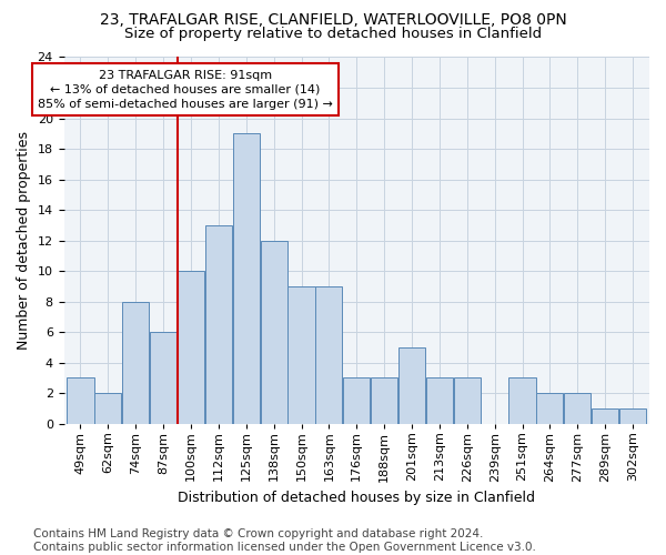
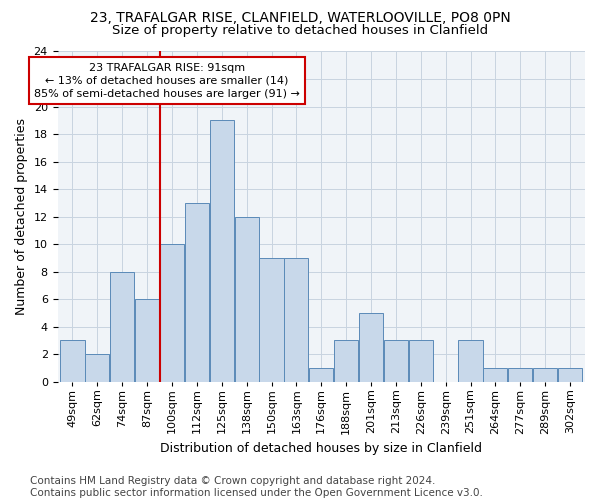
176sqm: 3 -> 1
264sqm: 2 -> 1
277sqm: 2 -> 1
